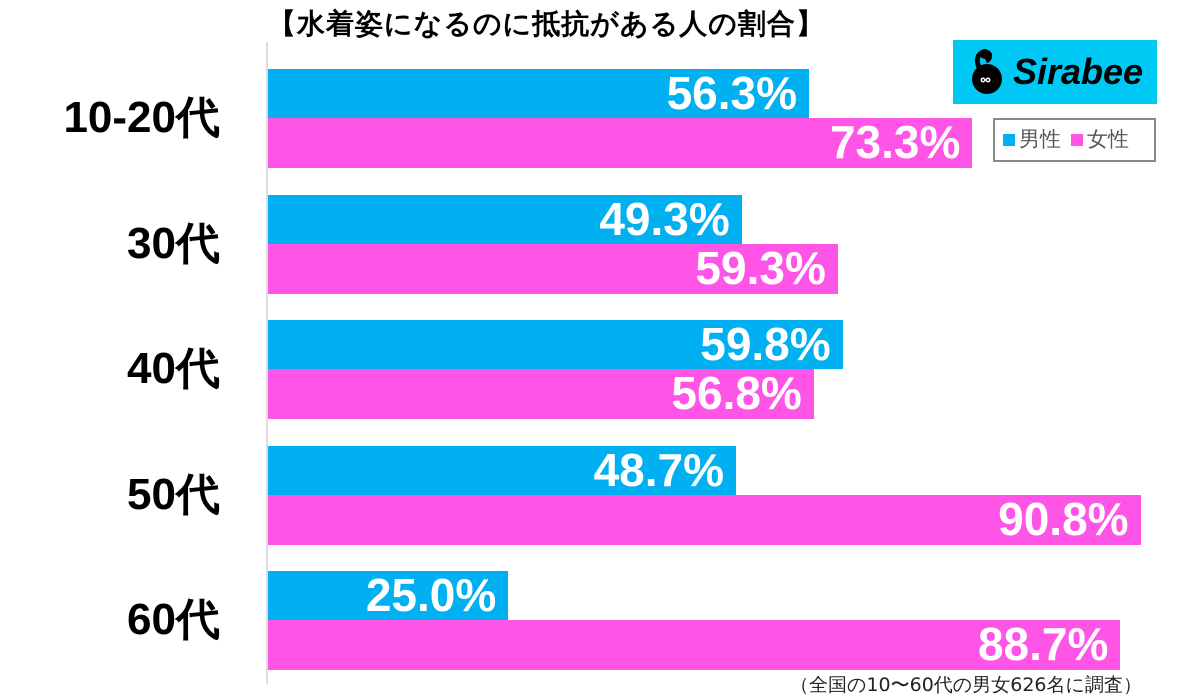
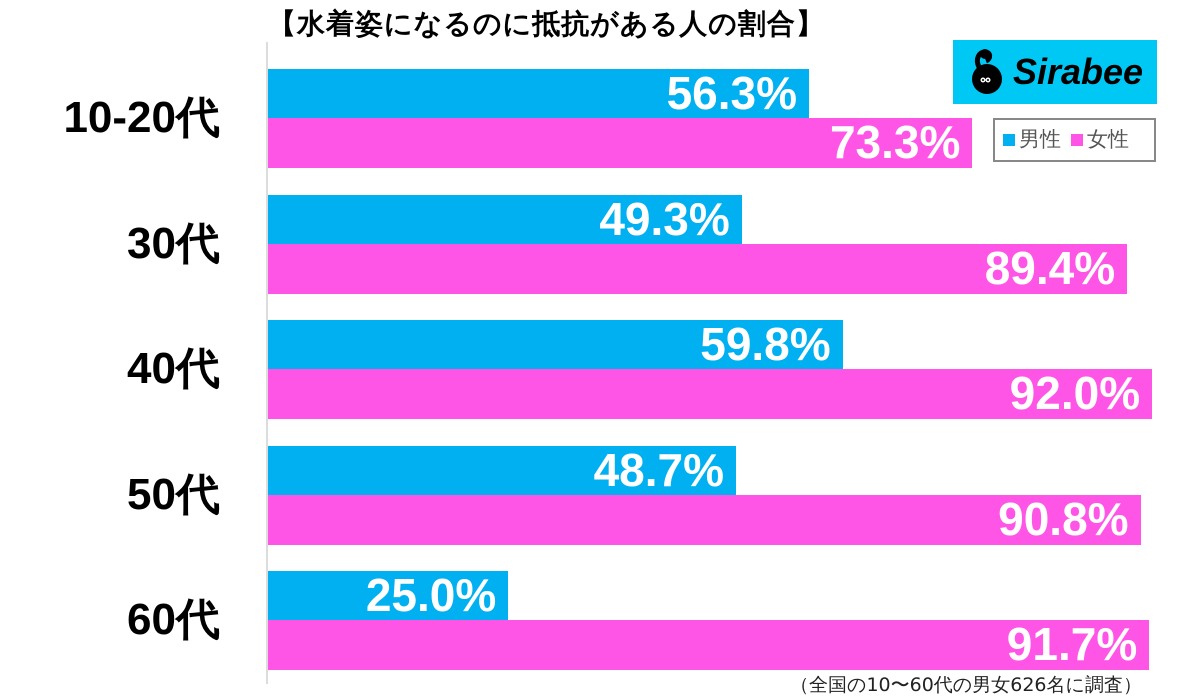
女性/30代: 59.3% -> 89.4%
女性/40代: 56.8% -> 92.0%
女性/60代: 88.7% -> 91.7%
